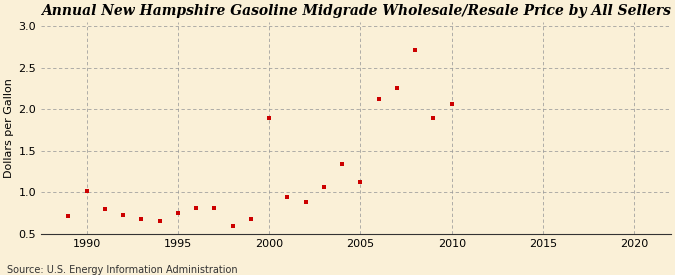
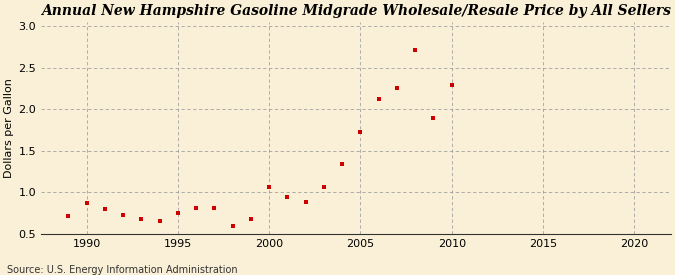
1990: 1.02 -> 0.87
2000: 1.90 -> 1.06
2005: 1.12 -> 1.73
2010: 2.06 -> 2.29
